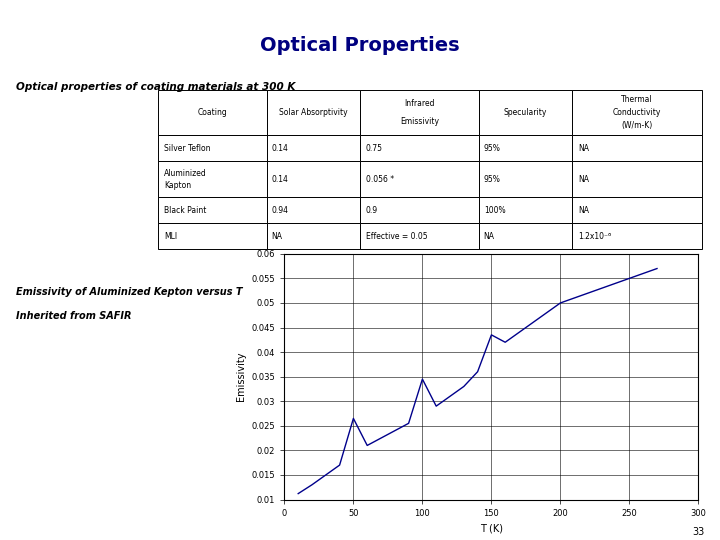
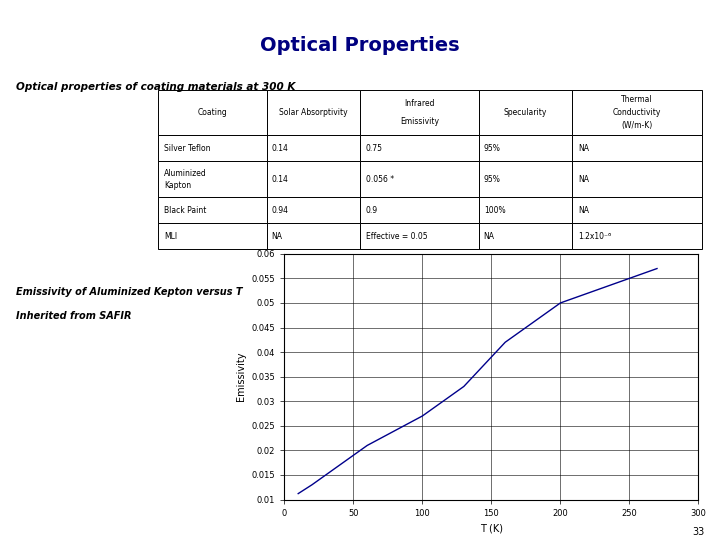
50: 0.0265 -> 0.0190
100: 0.0345 -> 0.0270
150: 0.0435 -> 0.0390
